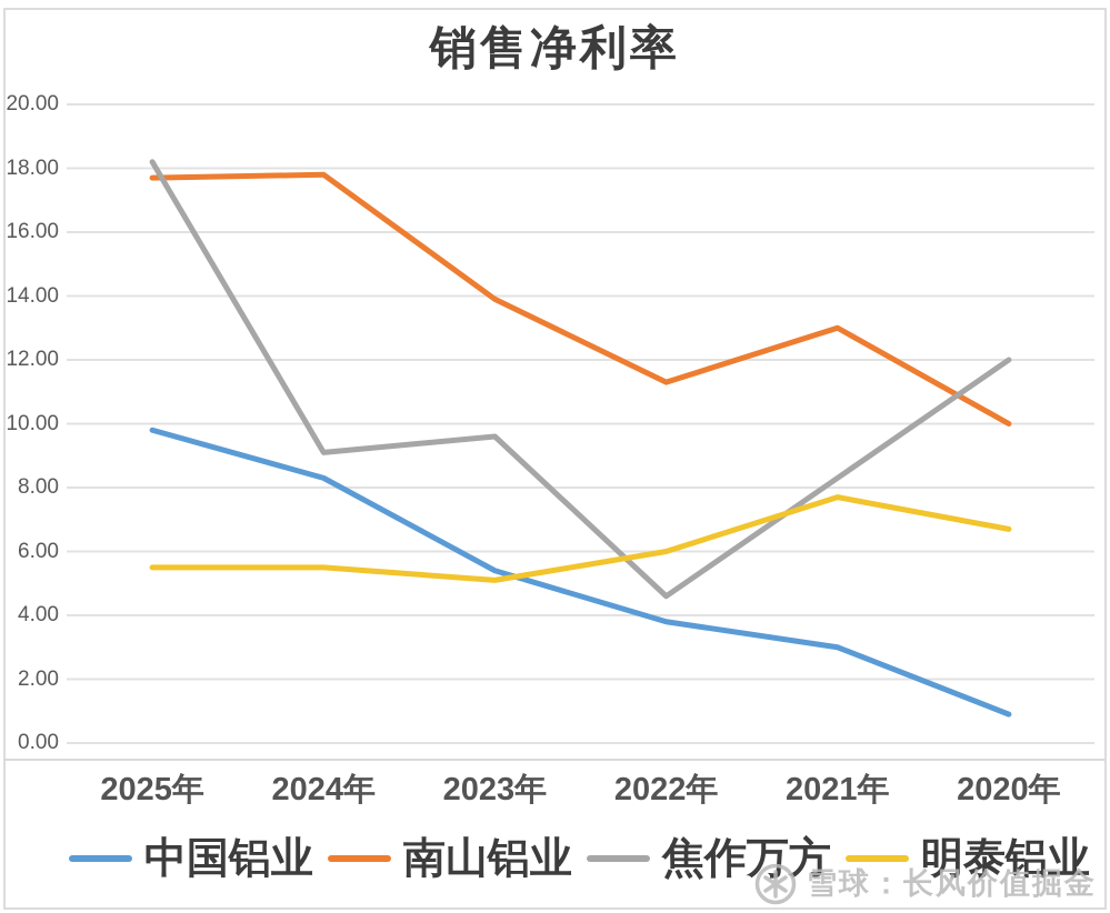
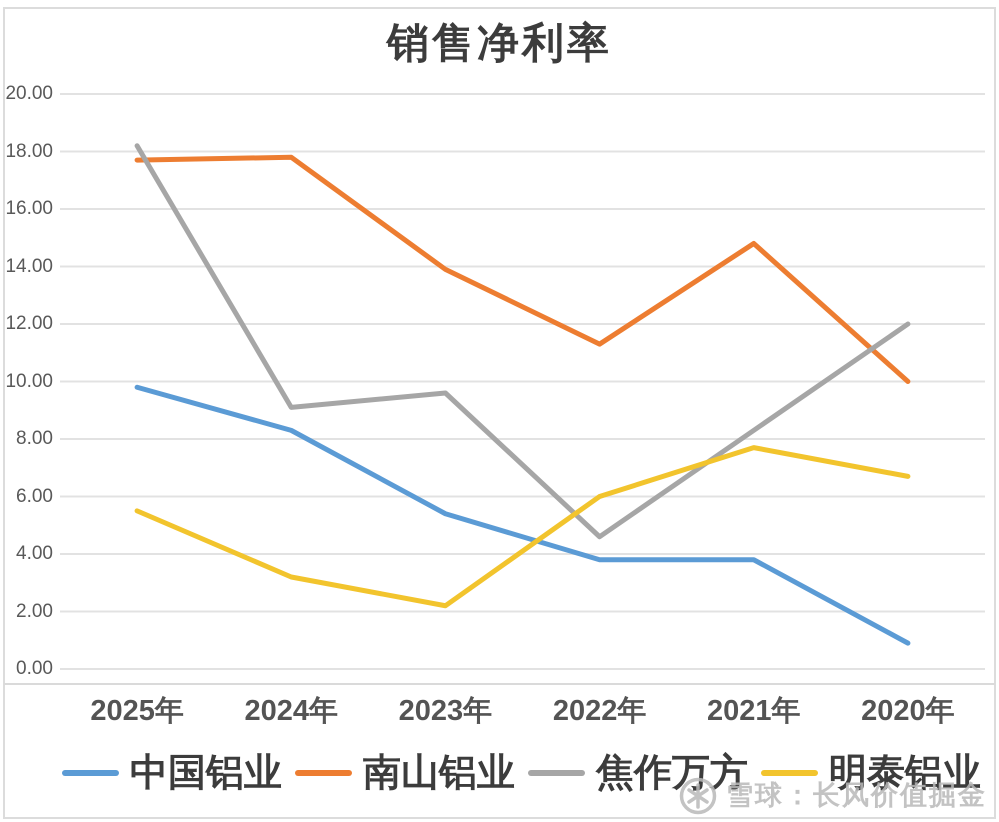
明泰铝业/2024年: 5.5 -> 3.2
明泰铝业/2023年: 5.1 -> 2.2
中国铝业/2021年: 3.0 -> 3.8
南山铝业/2021年: 13.0 -> 14.8
